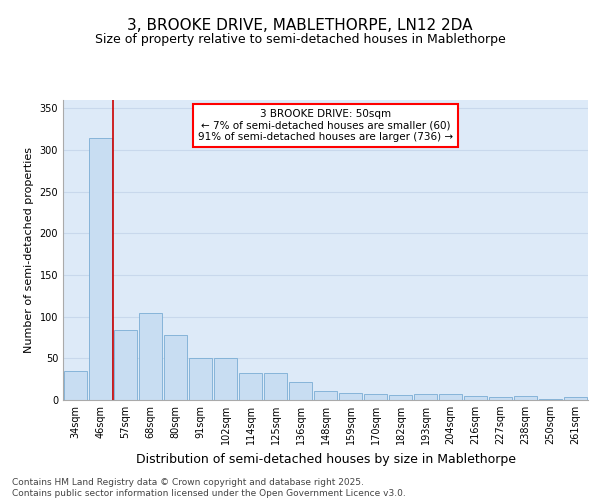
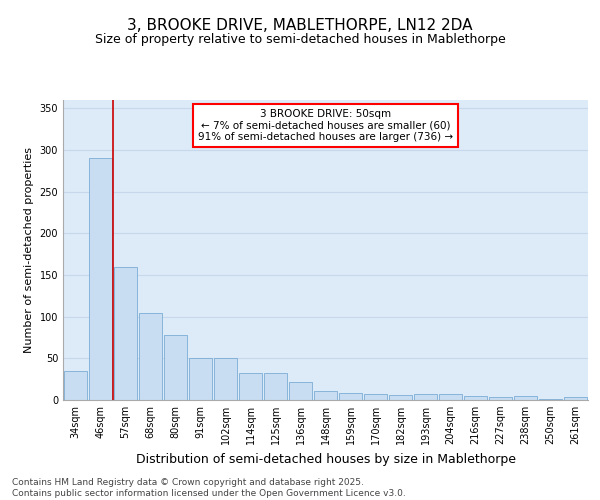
46sqm: 314 -> 290
57sqm: 84 -> 160
